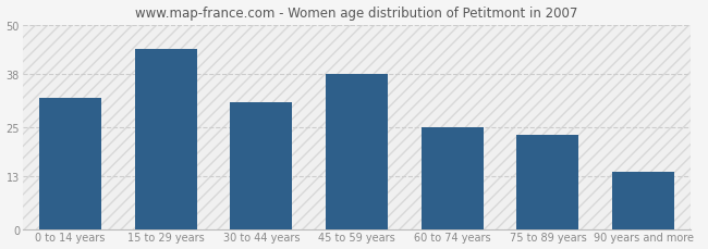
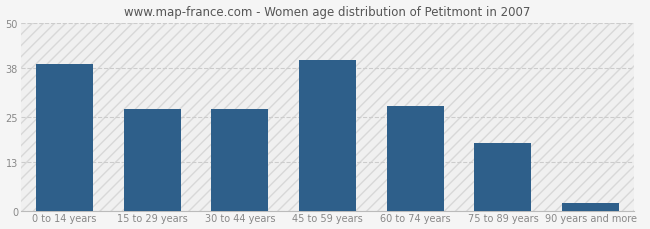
0 to 14 years: 32 -> 39
15 to 29 years: 44 -> 27
30 to 44 years: 31 -> 27
45 to 59 years: 38 -> 40
60 to 74 years: 25 -> 28
75 to 89 years: 23 -> 18
90 years and more: 14 -> 2
